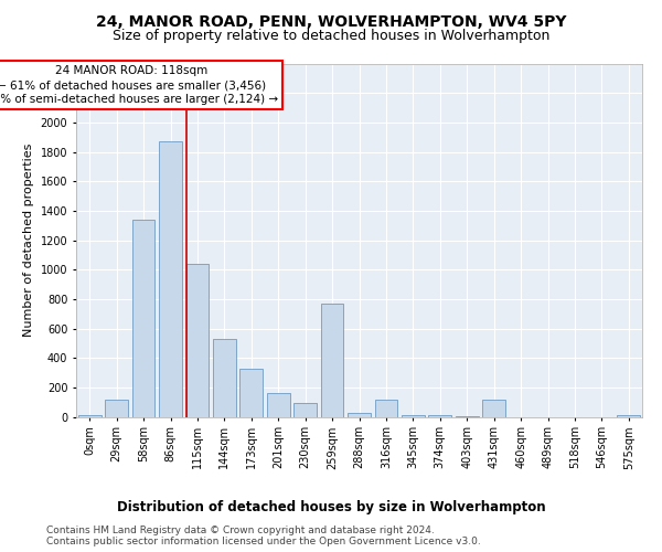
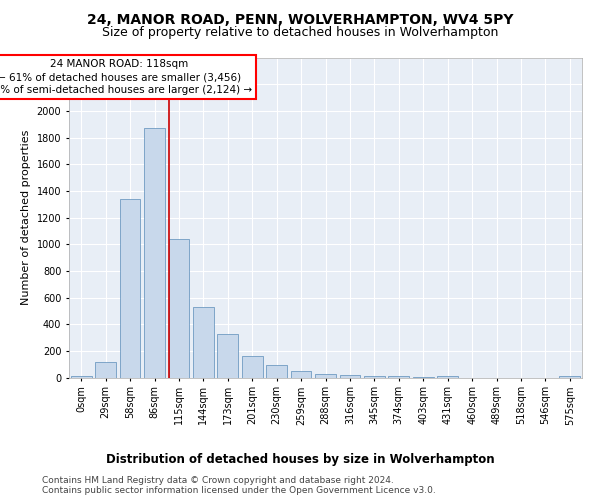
259sqm: 770 -> 50
316sqm: 120 -> 20
431sqm: 120 -> 10
